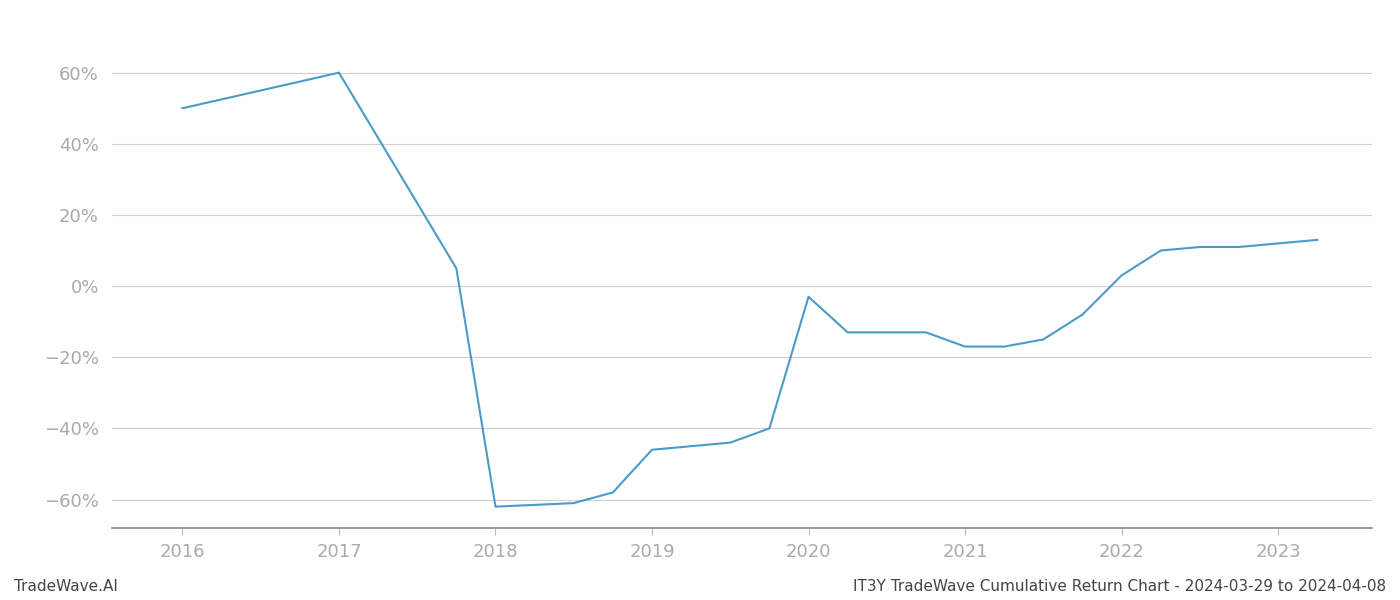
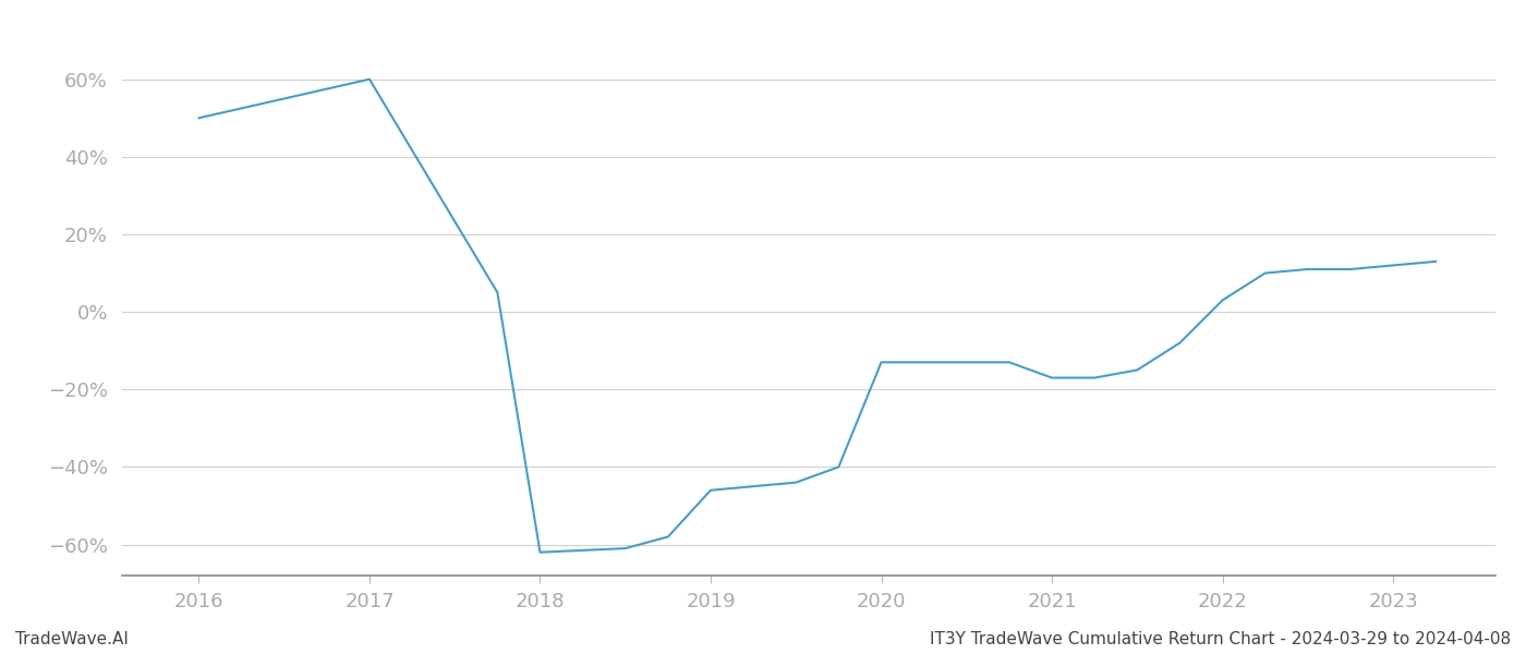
2020: -3% -> -13%
